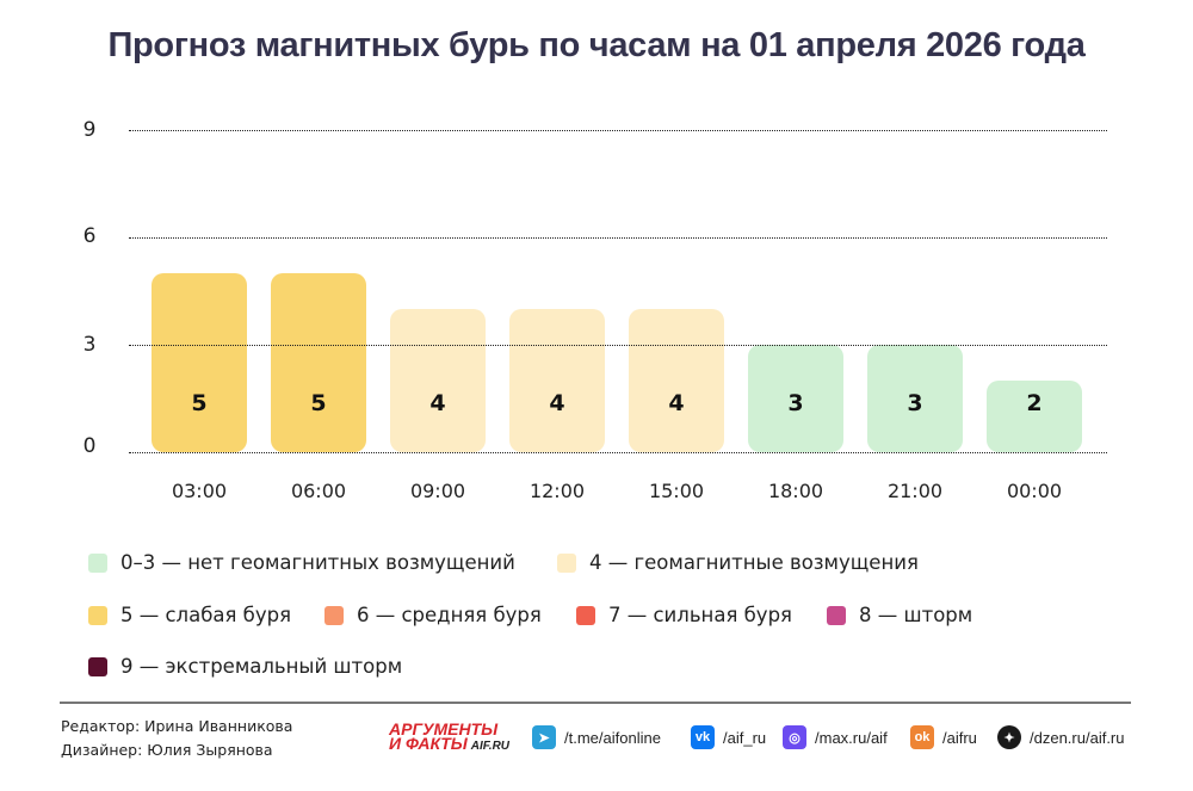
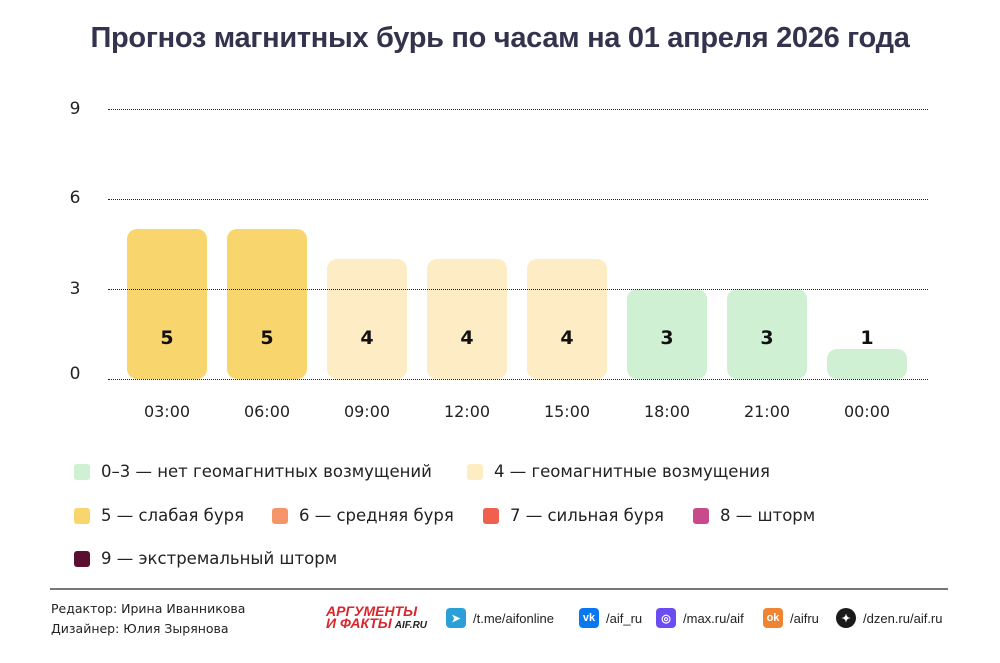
00:00: 2 -> 1
